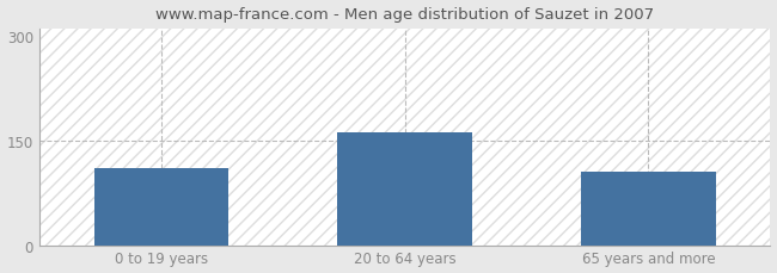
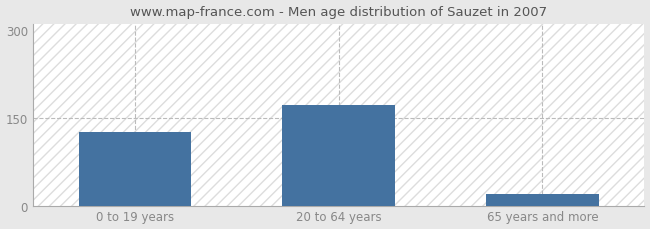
0 to 19 years: 110 -> 125
20 to 64 years: 162 -> 172
65 years and more: 106 -> 20
